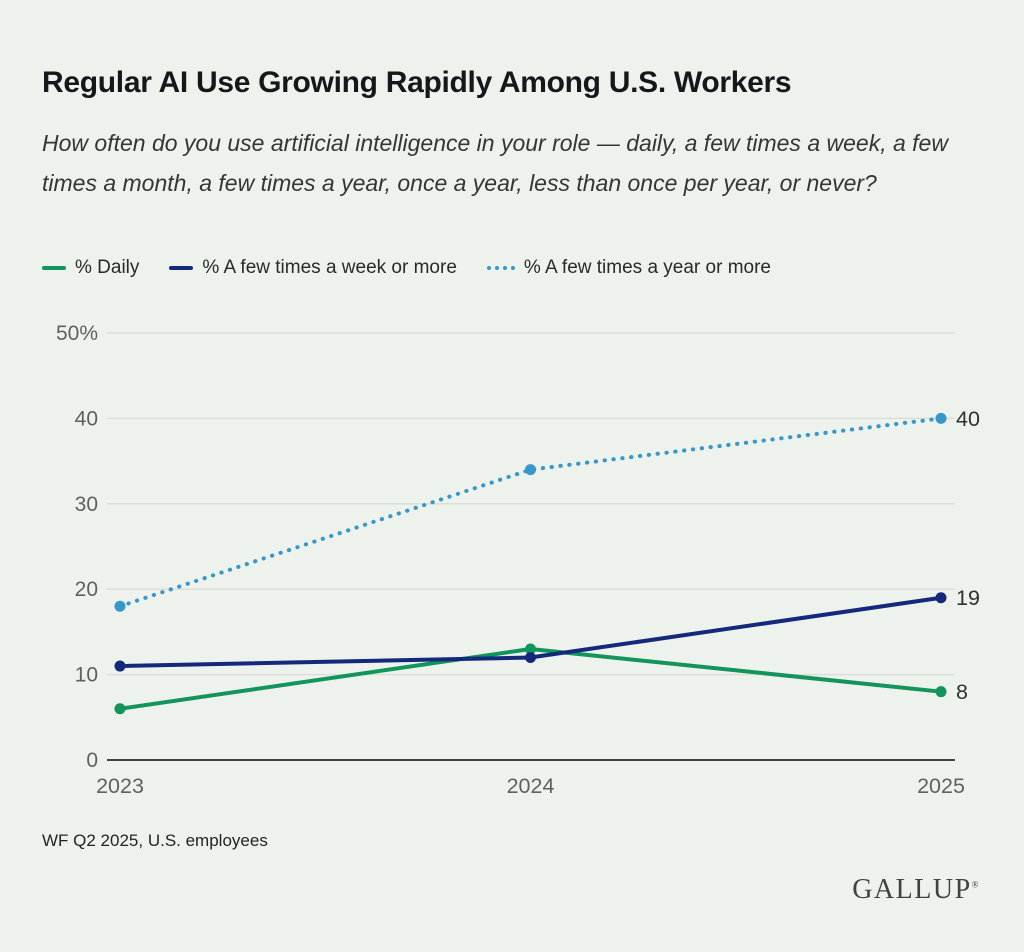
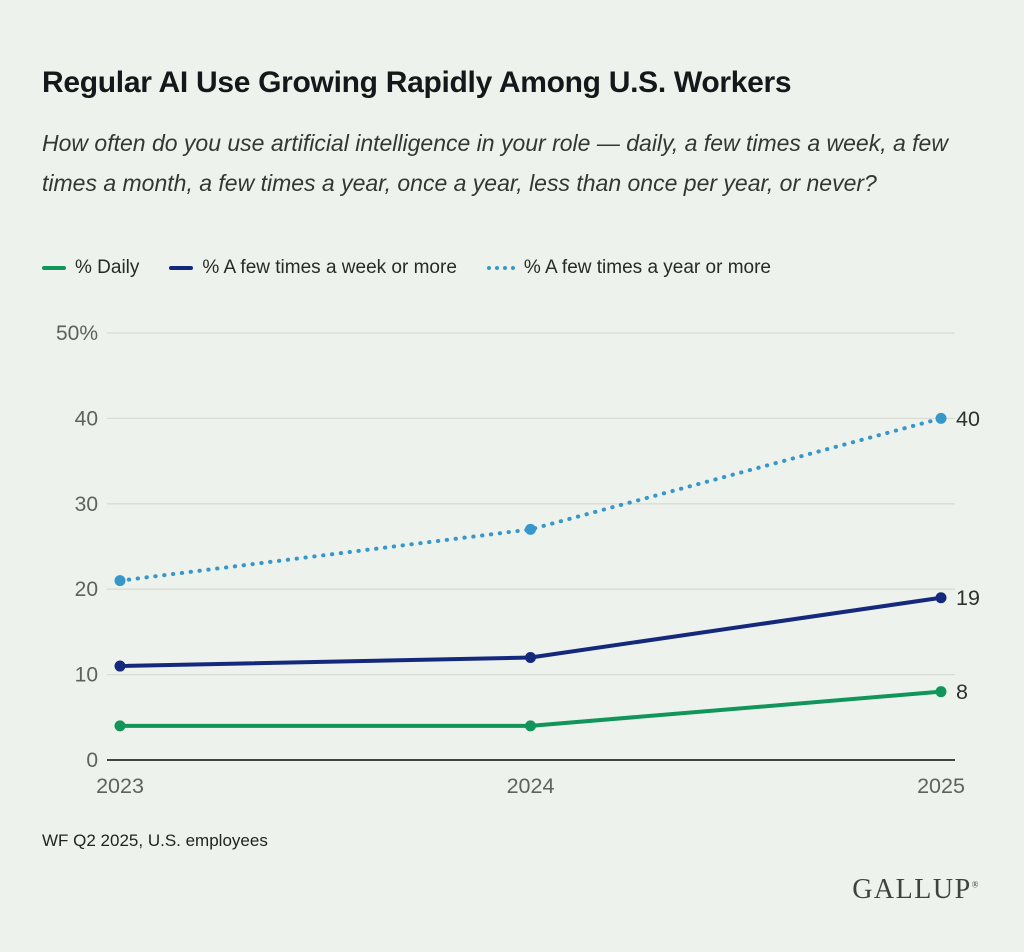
% Daily/2023: 6% -> 4%
% A few times a year or more/2023: 18% -> 21%
% Daily/2024: 13% -> 4%
% A few times a year or more/2024: 34% -> 27%
